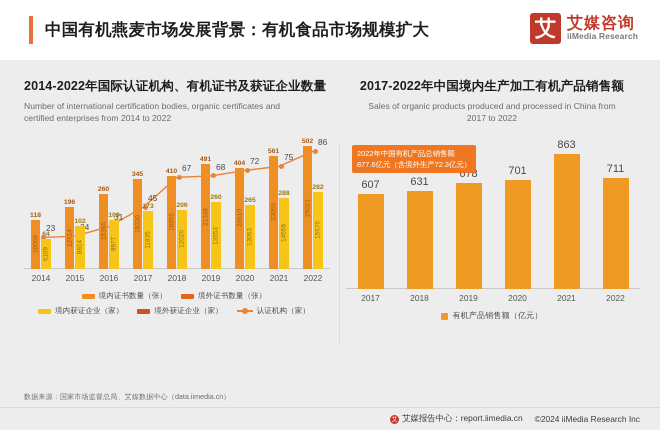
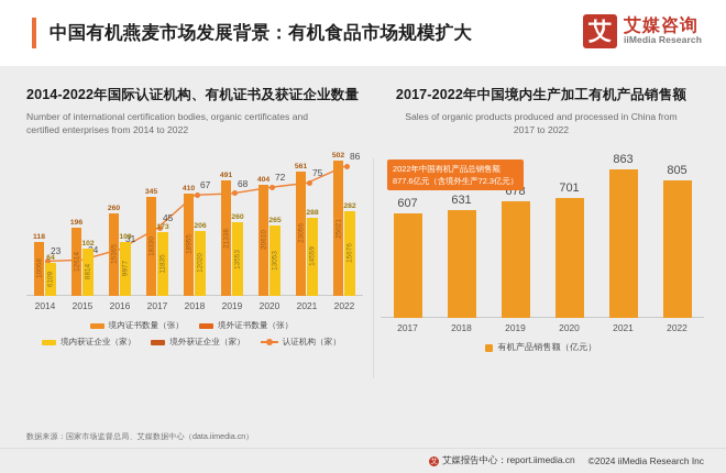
2017-2022年中国境内生产加工有机产品销售额/2022: 711 -> 805
